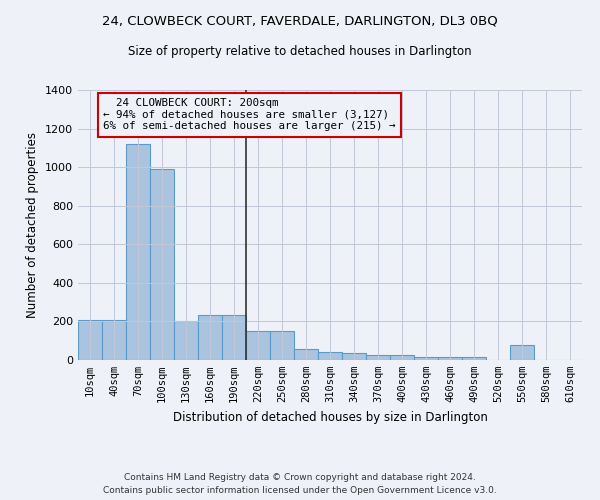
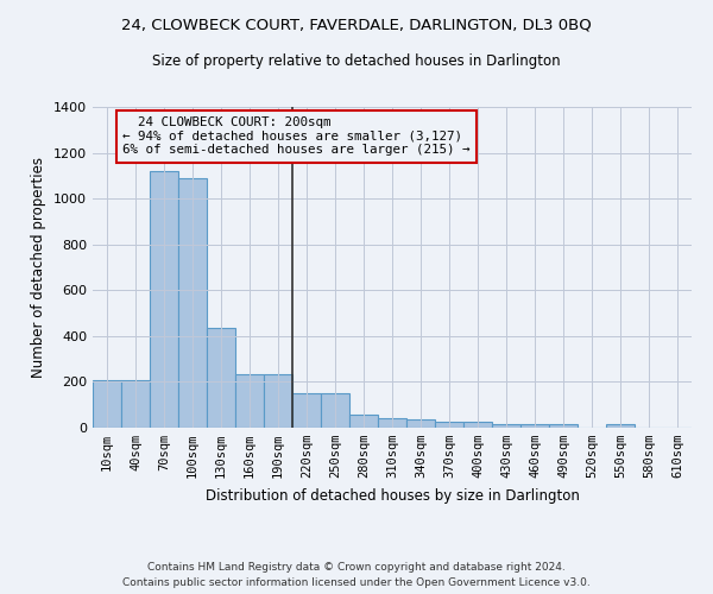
100sqm: 990 -> 1090
130sqm: 200 -> 440
550sqm: 80 -> 20
